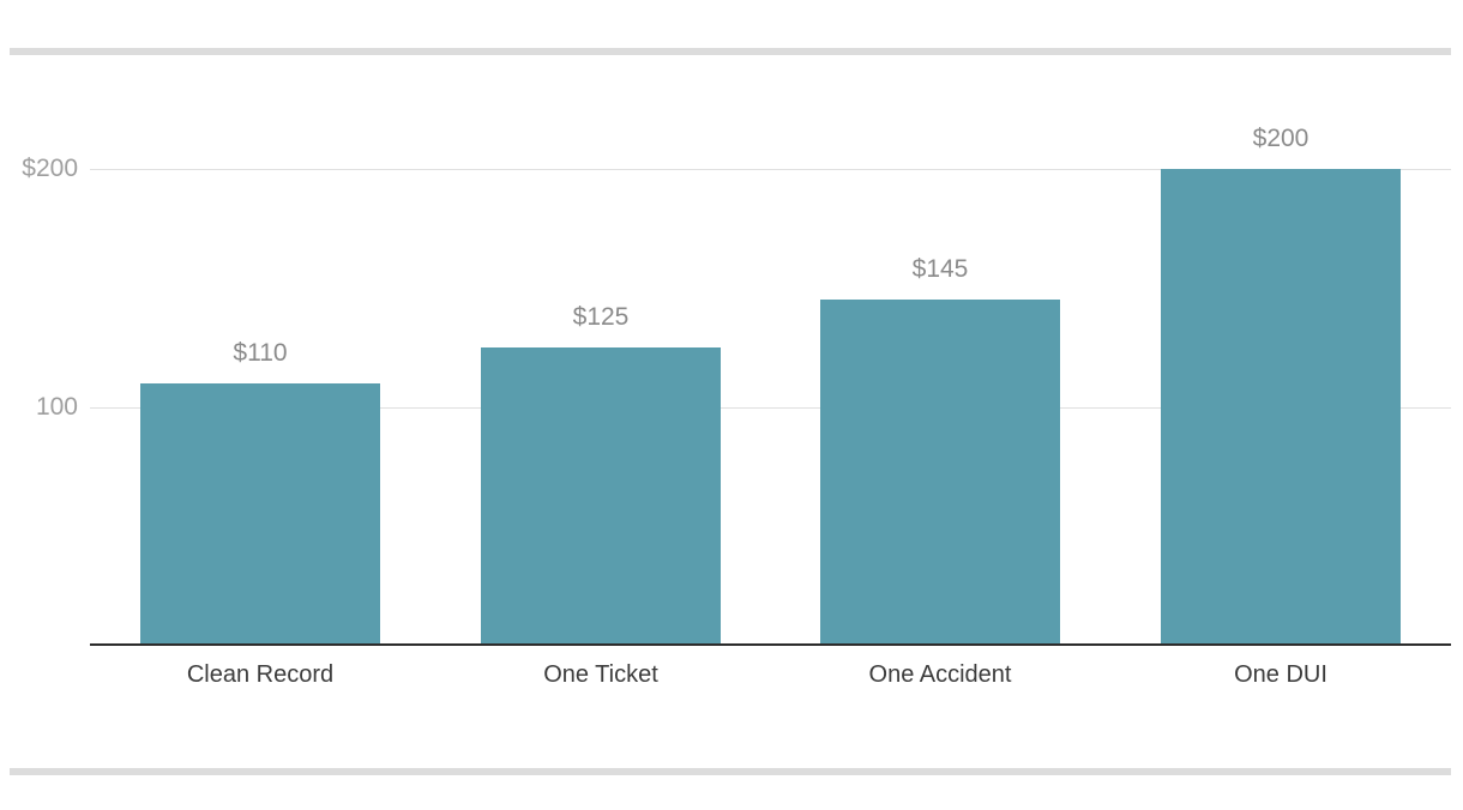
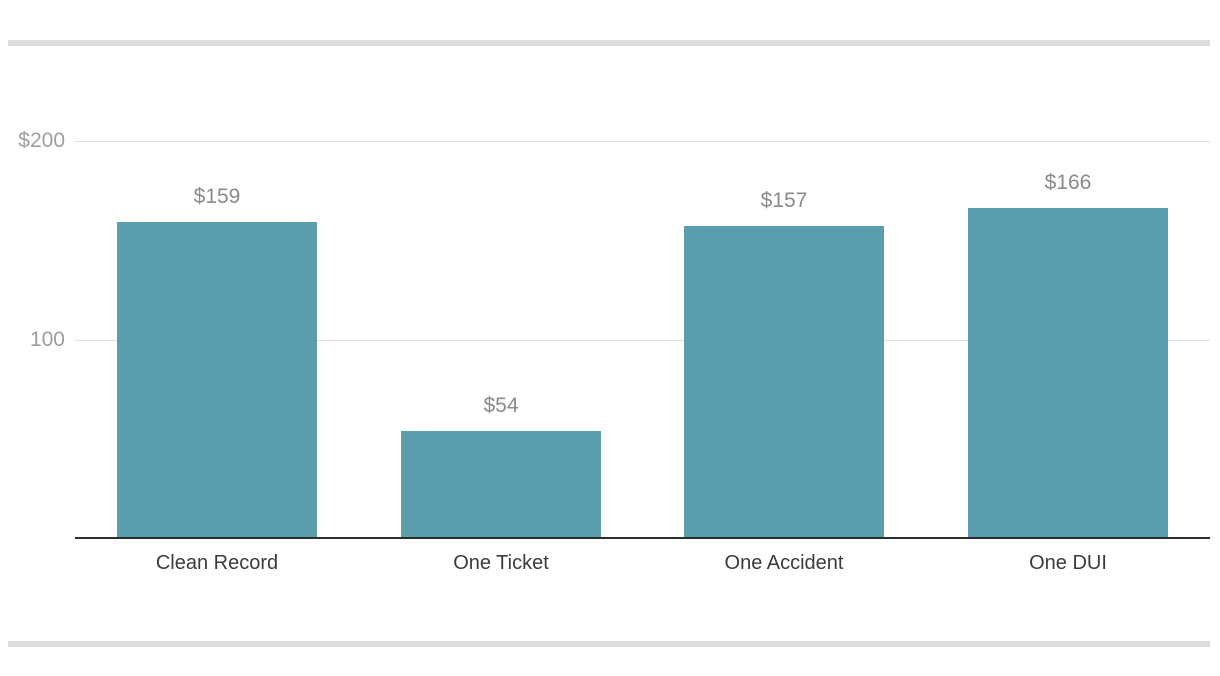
Clean Record: $110 -> $159
One Ticket: $125 -> $54
One Accident: $145 -> $157
One DUI: $200 -> $166
